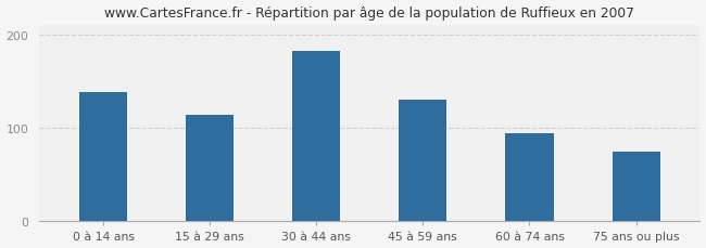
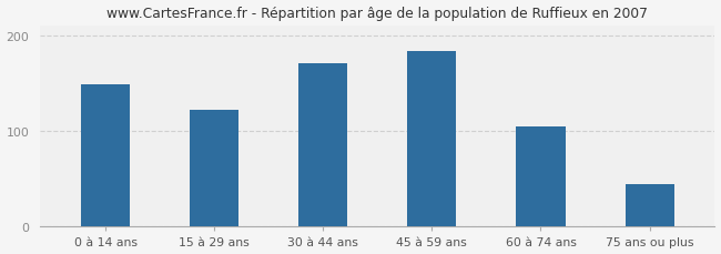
0 à 14 ans: 138 -> 148
15 à 29 ans: 114 -> 122
30 à 44 ans: 182 -> 170
45 à 59 ans: 130 -> 183
60 à 74 ans: 94 -> 105
75 ans ou plus: 74 -> 45
